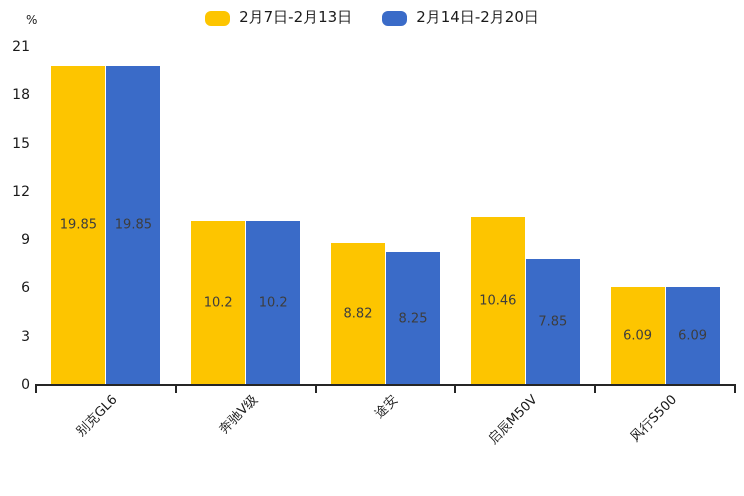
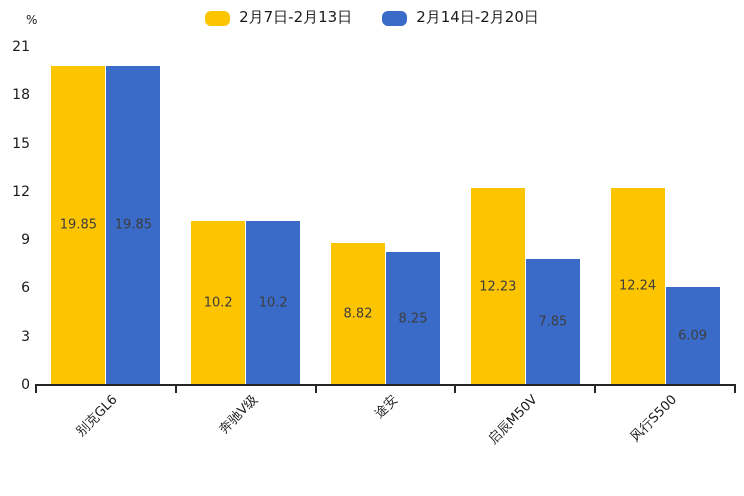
2月7日-2月13日/启辰M50V: 10.46 -> 12.23
2月7日-2月13日/风行S500: 6.09 -> 12.24
